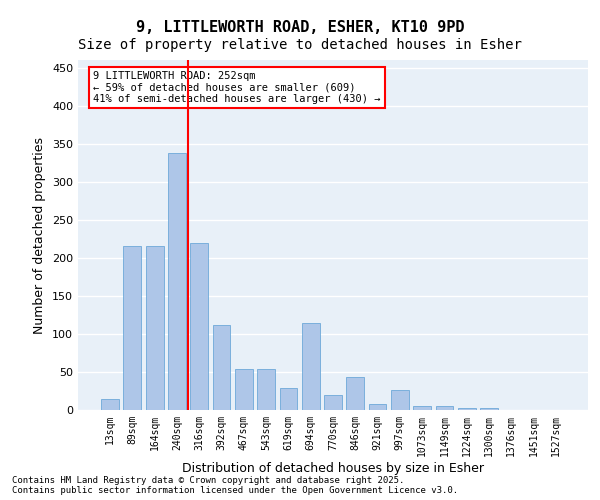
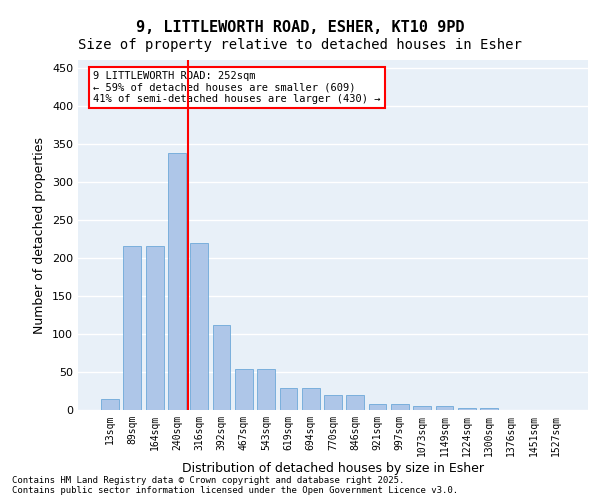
694sqm: 114 -> 29
846sqm: 44 -> 20
997sqm: 26 -> 8
